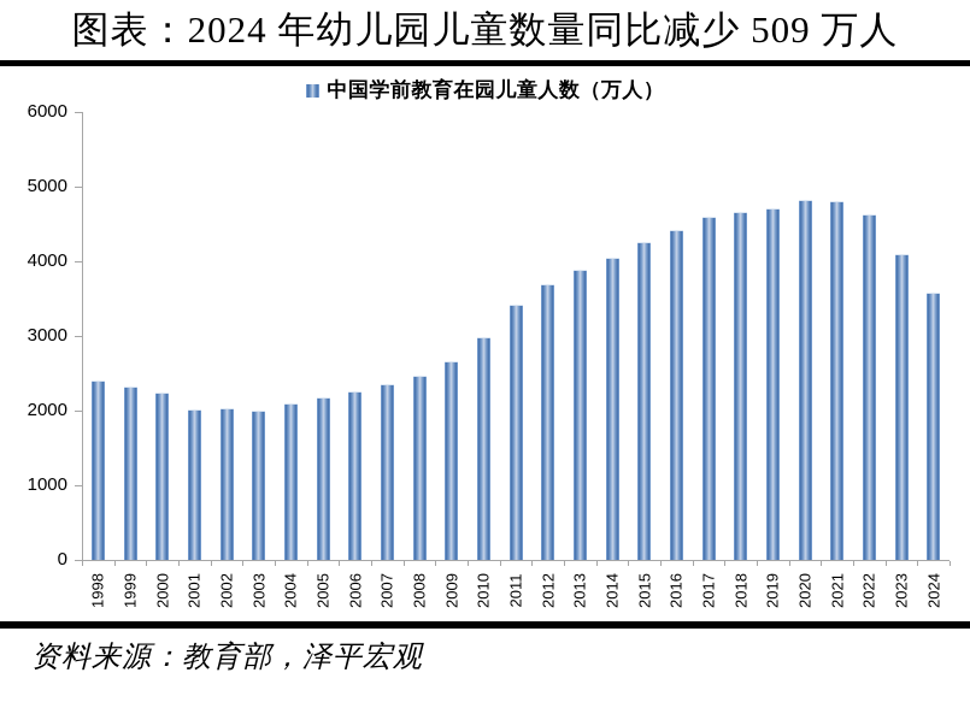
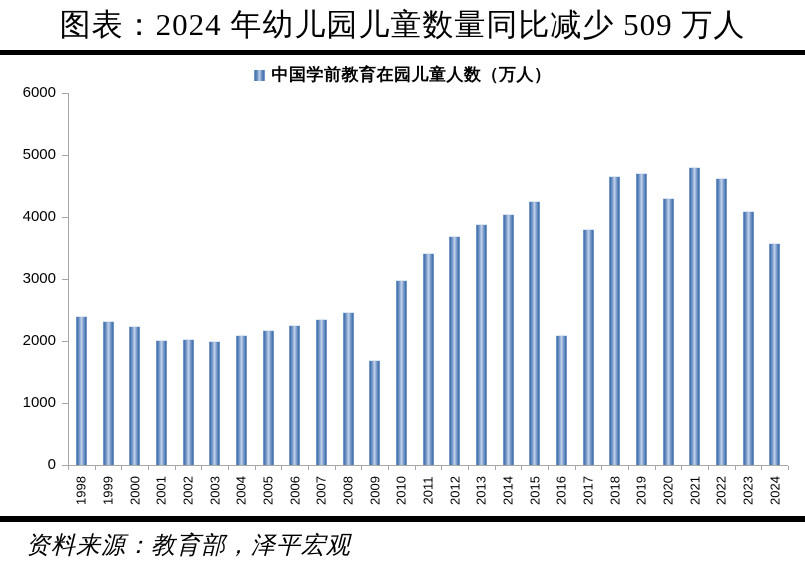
2009: 2700 -> 1700
2016: 4400 -> 2100
2017: 4600 -> 3800
2020: 4800 -> 4300
